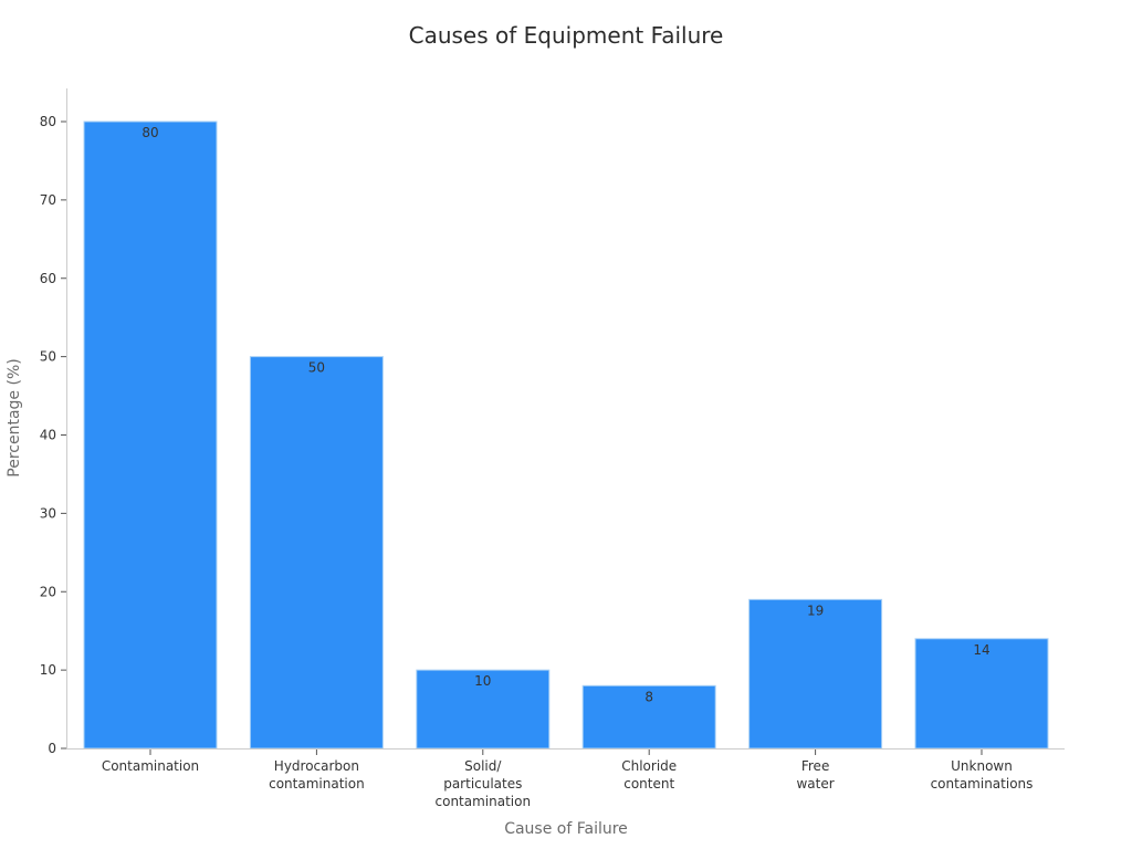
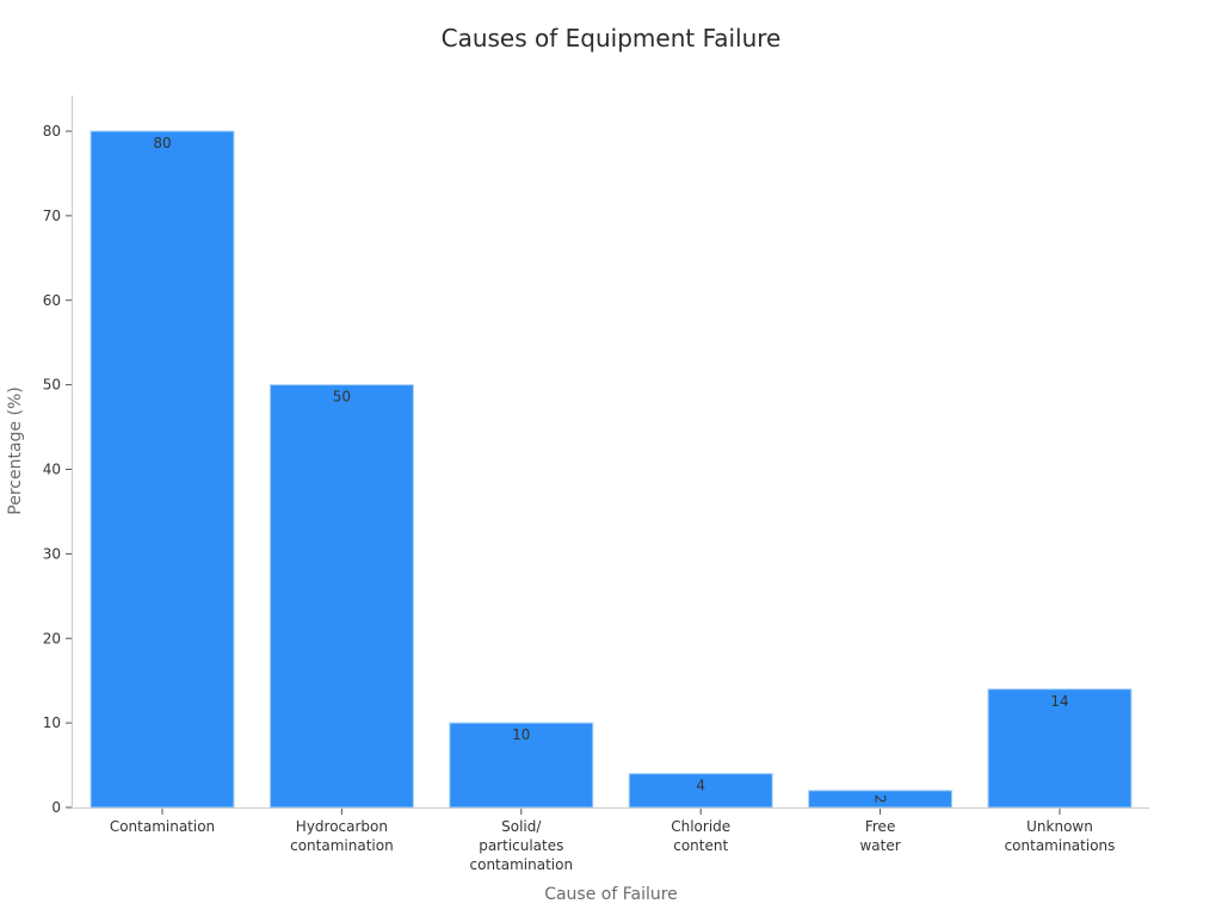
Chloride content: 8 -> 4
Free water: 19 -> 2
